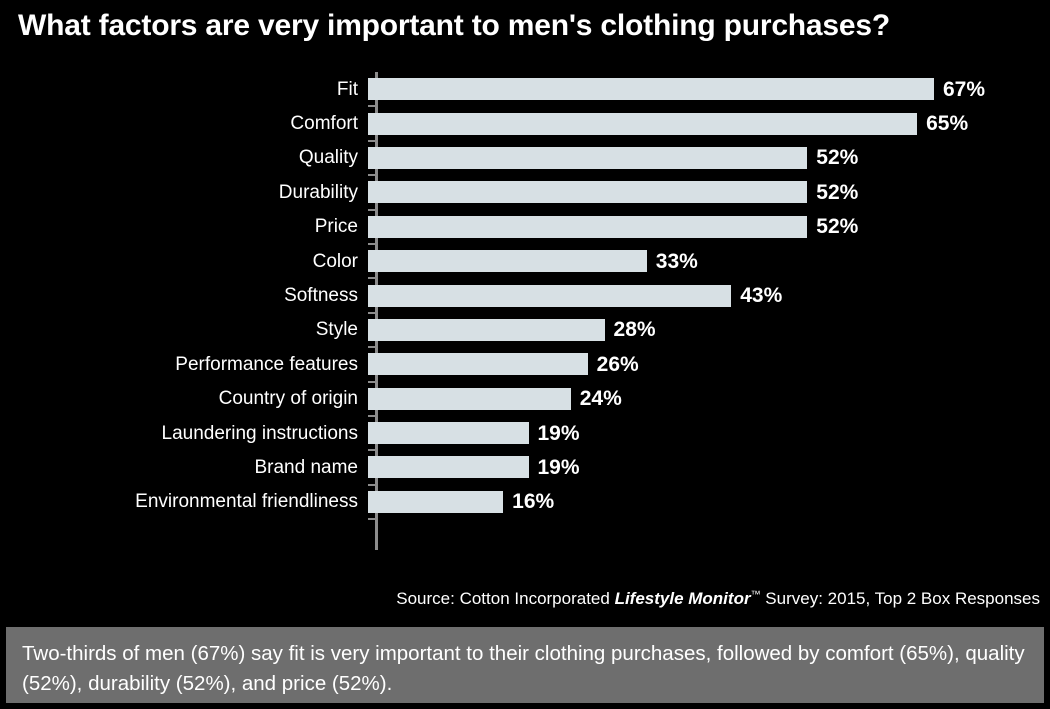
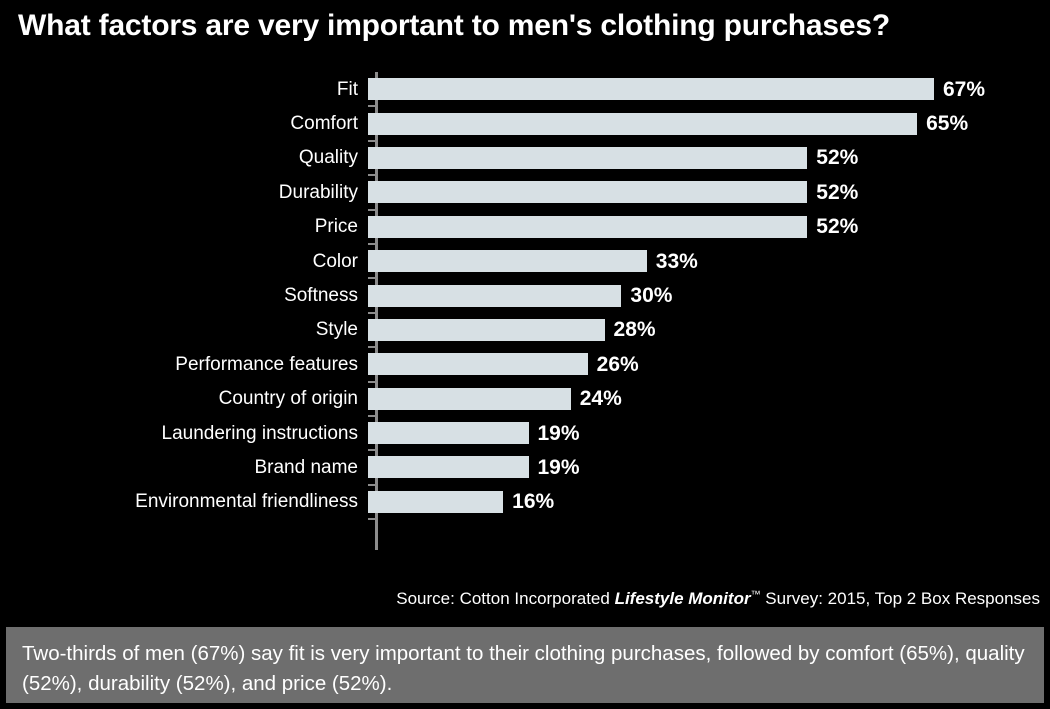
Softness: 43% -> 30%
